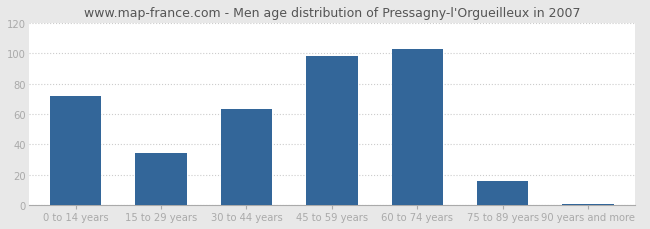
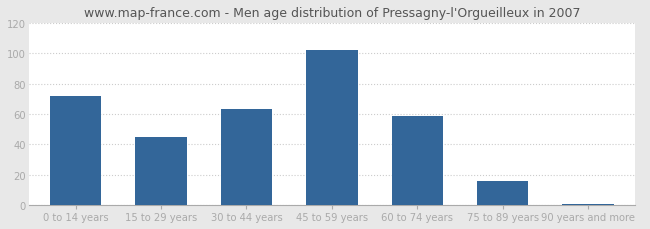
15 to 29 years: 34 -> 45
45 to 59 years: 98 -> 102
60 to 74 years: 103 -> 59
